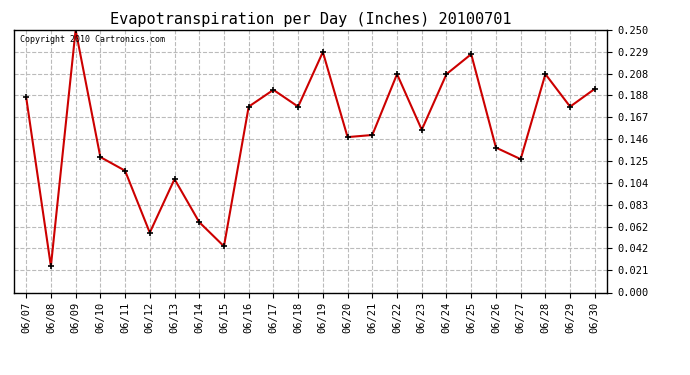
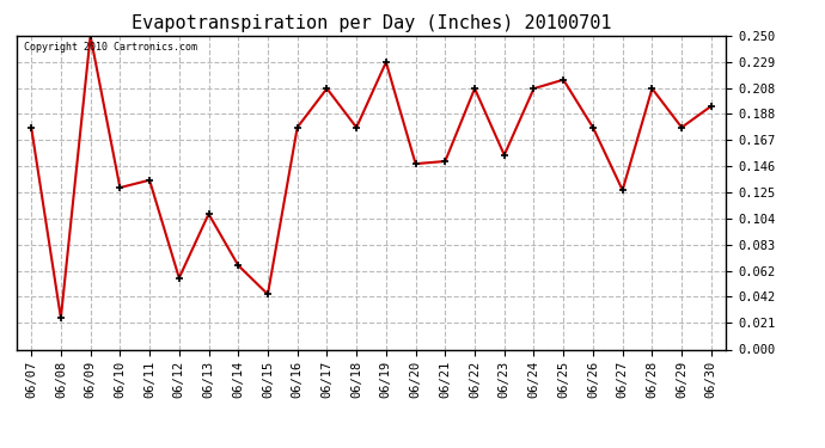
06/07: 0.186 -> 0.177
06/11: 0.116 -> 0.135
06/17: 0.193 -> 0.208
06/25: 0.227 -> 0.215
06/26: 0.138 -> 0.177
